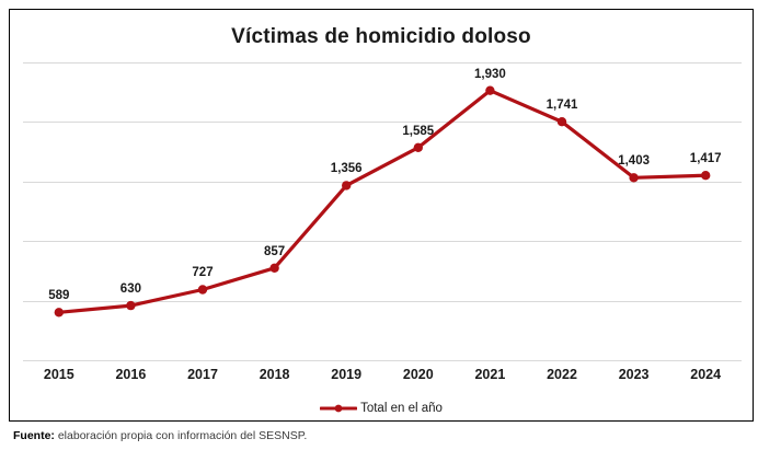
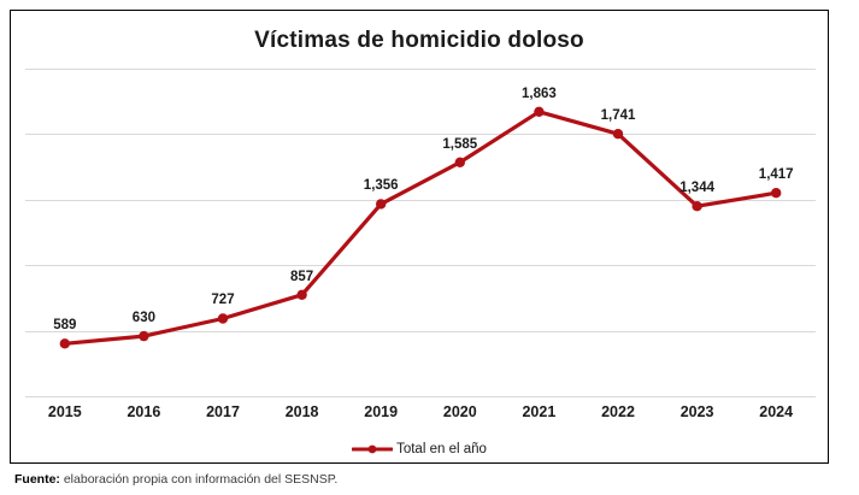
2021: 1,930 -> 1,863
2023: 1,403 -> 1,344
